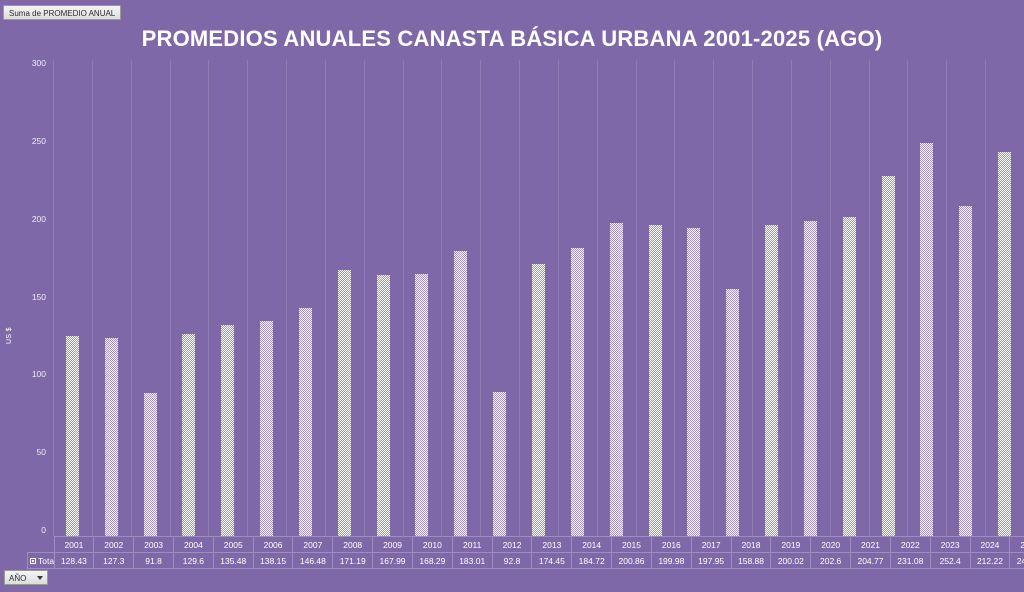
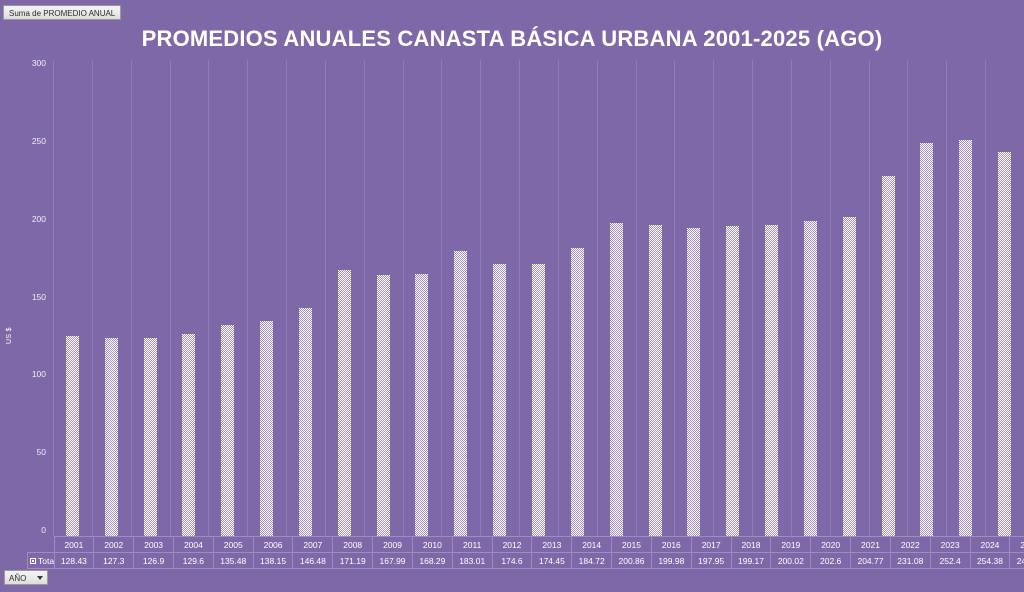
2003: 91.8 -> 126.9
2012: 92.8 -> 174.6
2018: 158.88 -> 199.17
2024: 212.22 -> 254.38
